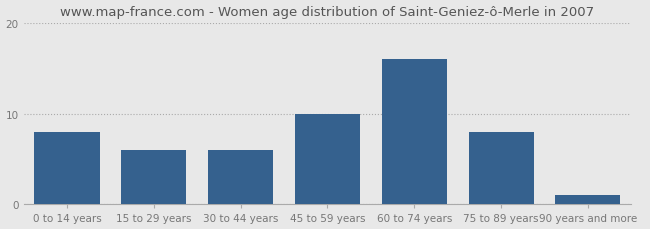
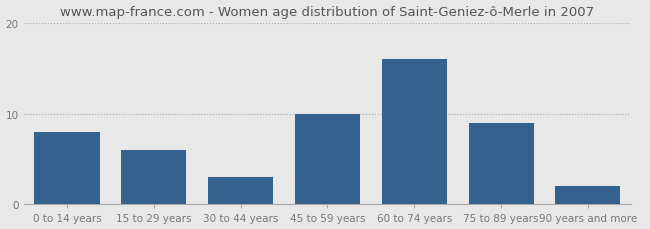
30 to 44 years: 6 -> 3
75 to 89 years: 8 -> 9
90 years and more: 1 -> 2
